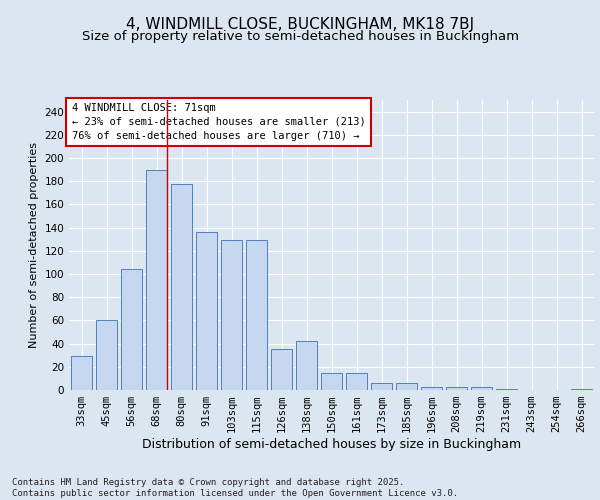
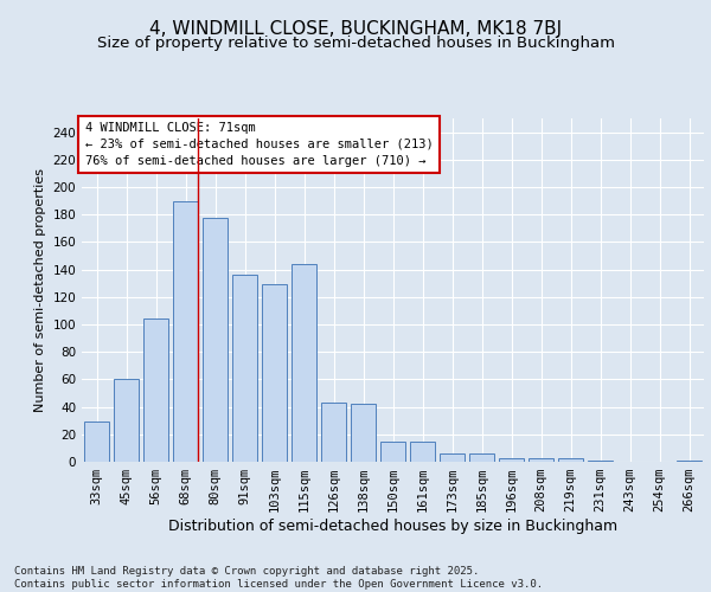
115sqm: 129 -> 144
126sqm: 35 -> 43
